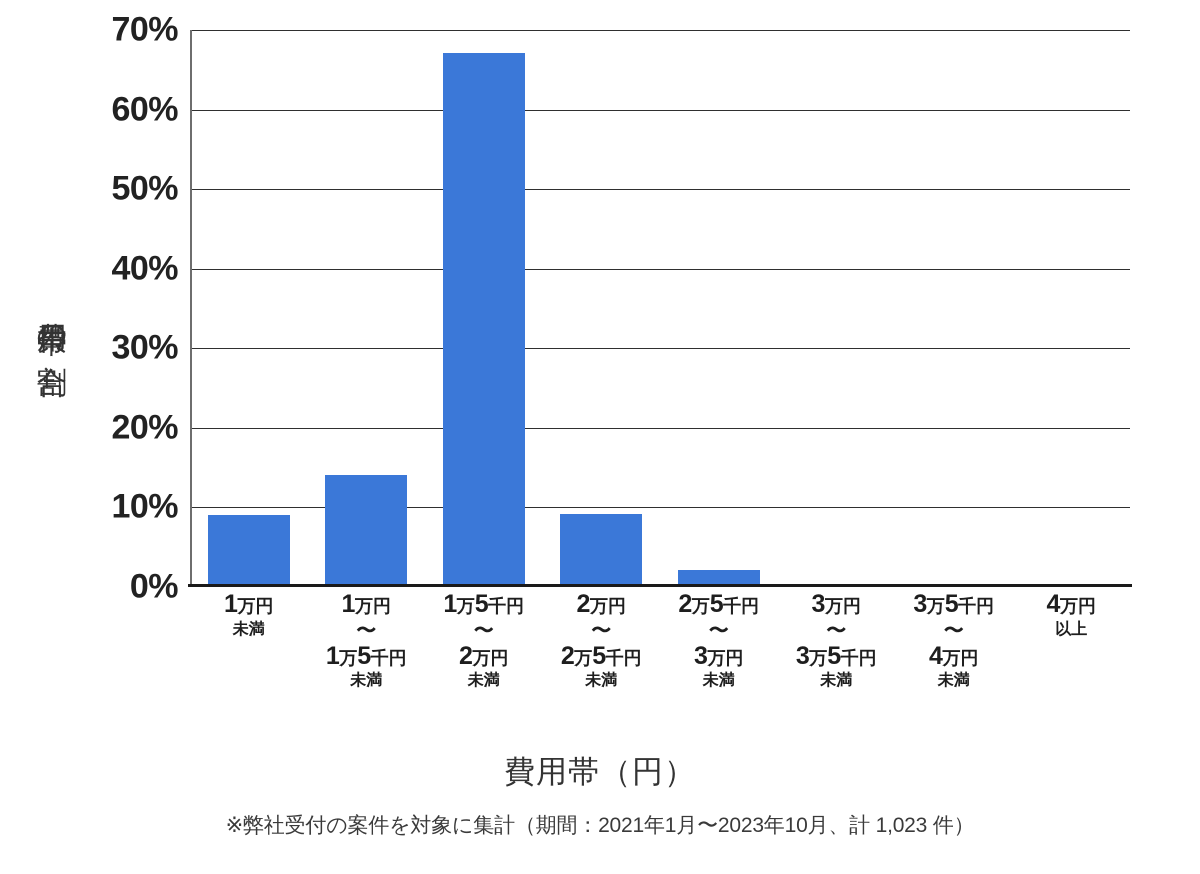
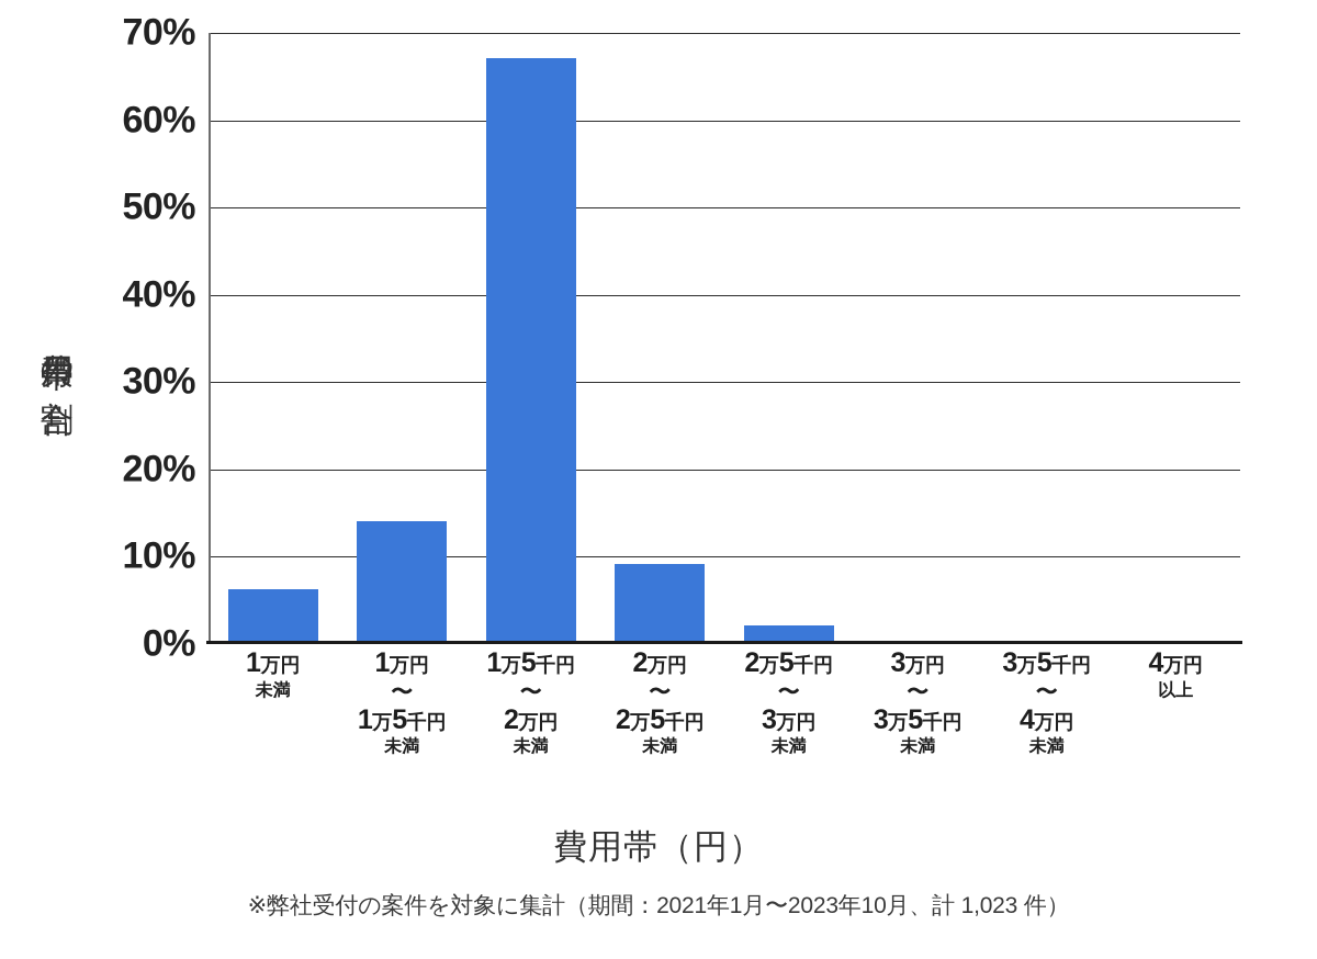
1万円未満: 9% -> 6%
